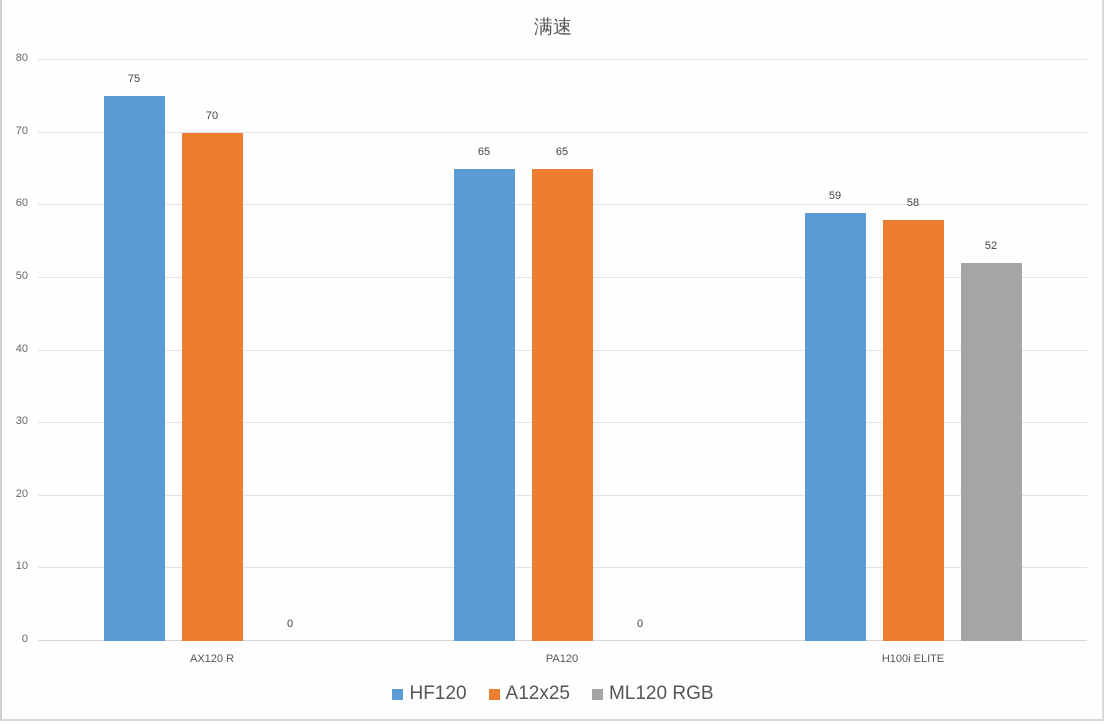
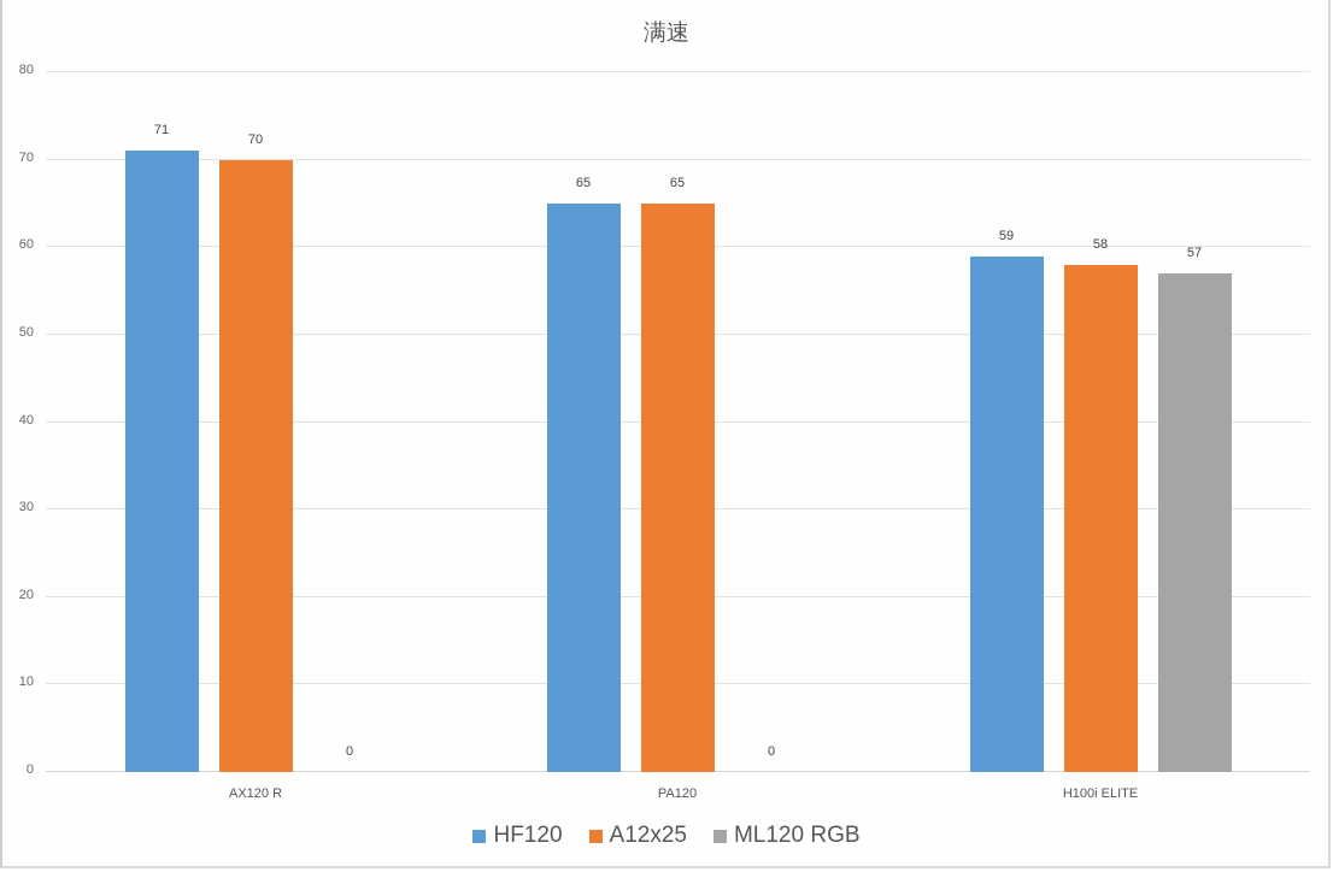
HF120/AX120 R: 75 -> 71
ML120 RGB/H100i ELITE: 52 -> 57
